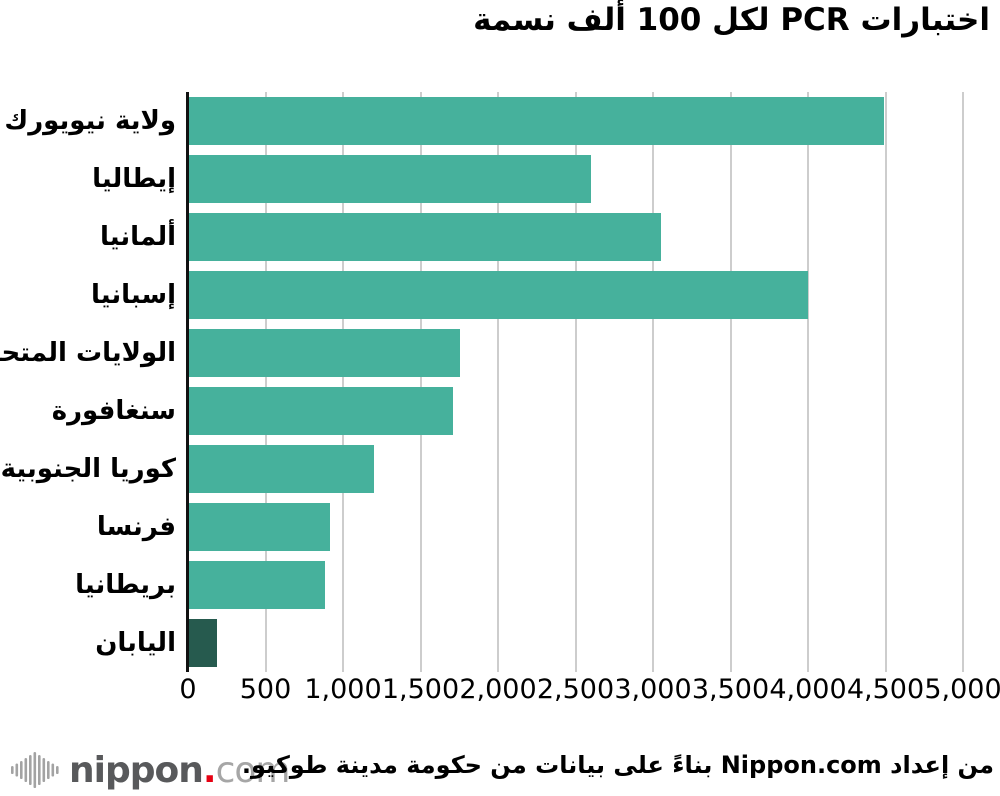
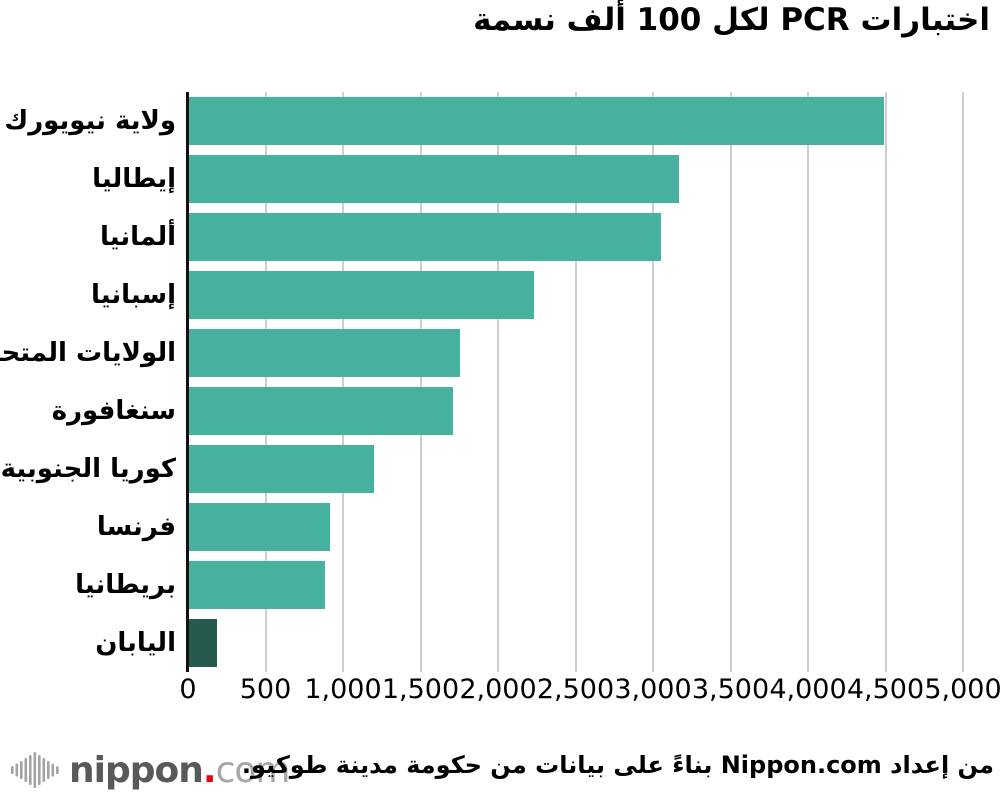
إيطاليا: 2600 -> 3170
إسبانيا: 4000 -> 2230
